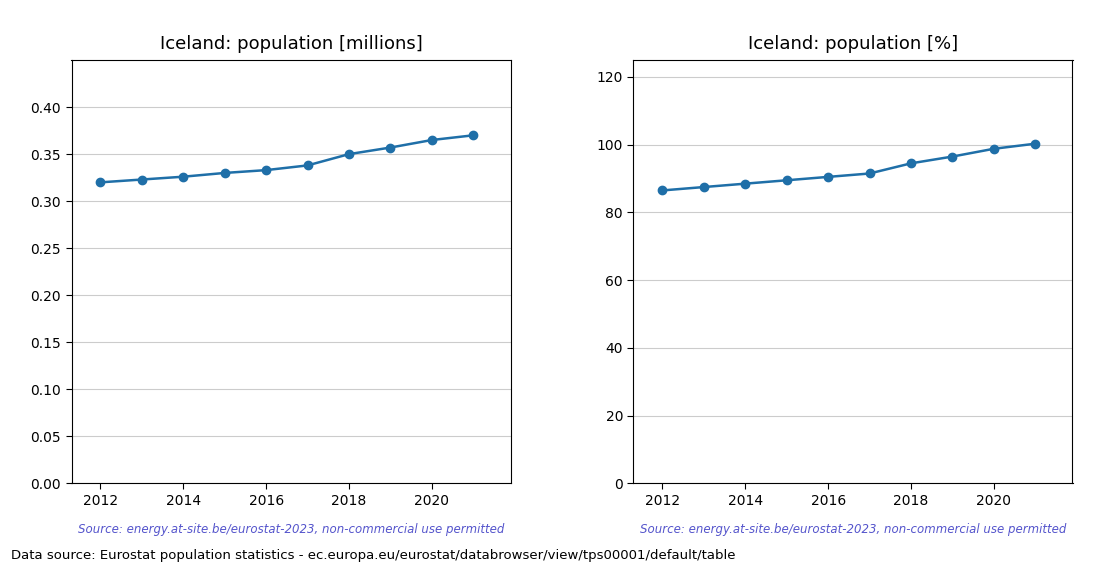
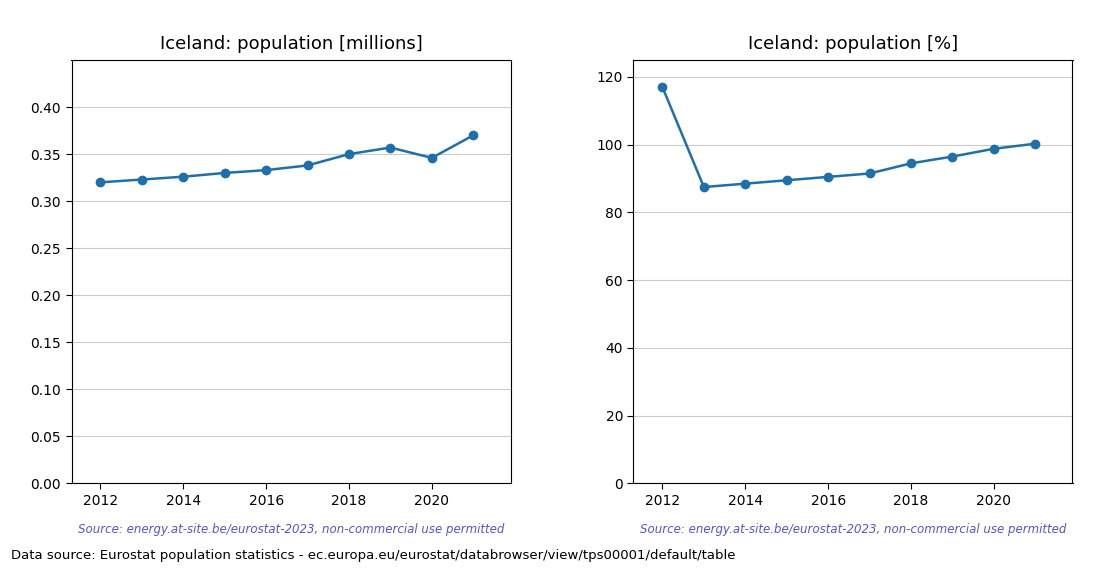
Iceland: population [millions]/2020: 0.365 -> 0.346
Iceland: population [%]/2012: 86.5 -> 117.0
